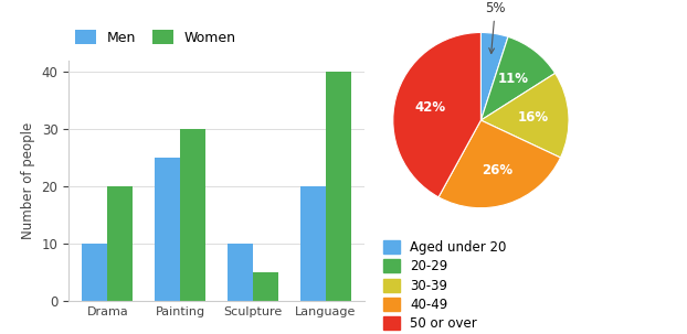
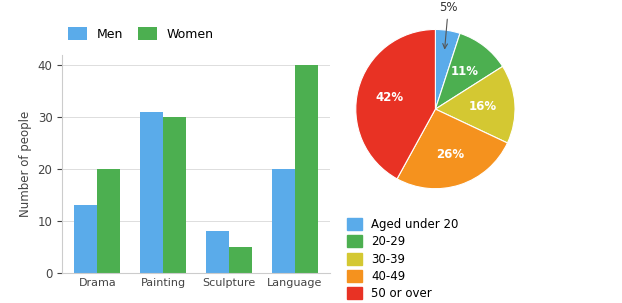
Men/Drama: 10 -> 13
Men/Painting: 25 -> 31
Men/Sculpture: 10 -> 8
